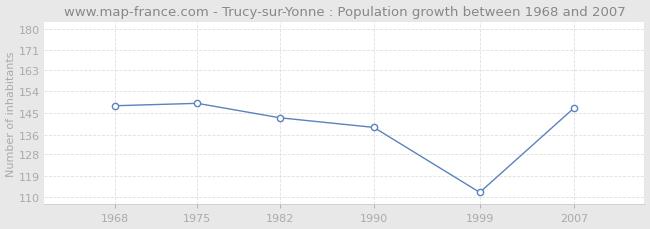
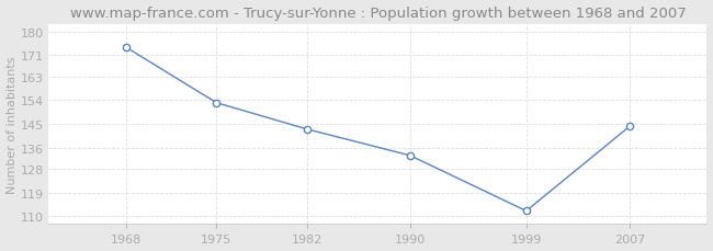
1968: 148 -> 174
1975: 149 -> 153
1990: 139 -> 133
2007: 147 -> 144
